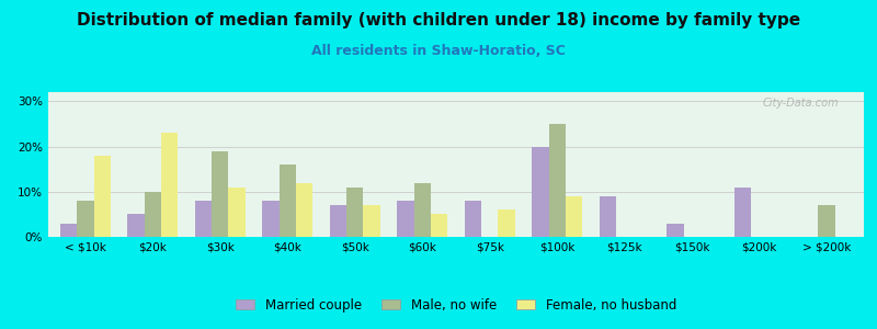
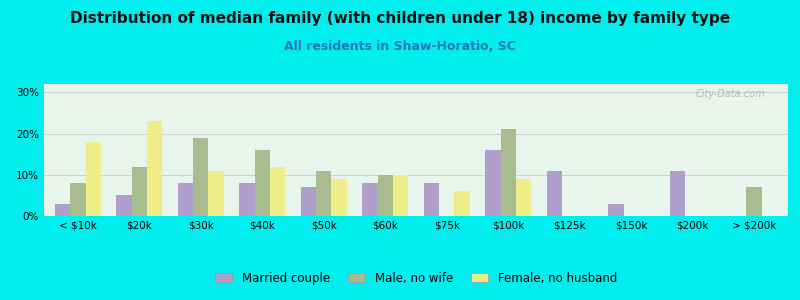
Male, no wife/$20k: 10% -> 12%
Female, no husband/$50k: 7% -> 9%
Male, no wife/$60k: 12% -> 10%
Female, no husband/$60k: 5% -> 10%
Married couple/$100k: 20% -> 16%
Male, no wife/$100k: 25% -> 21%
Married couple/$125k: 9% -> 11%
